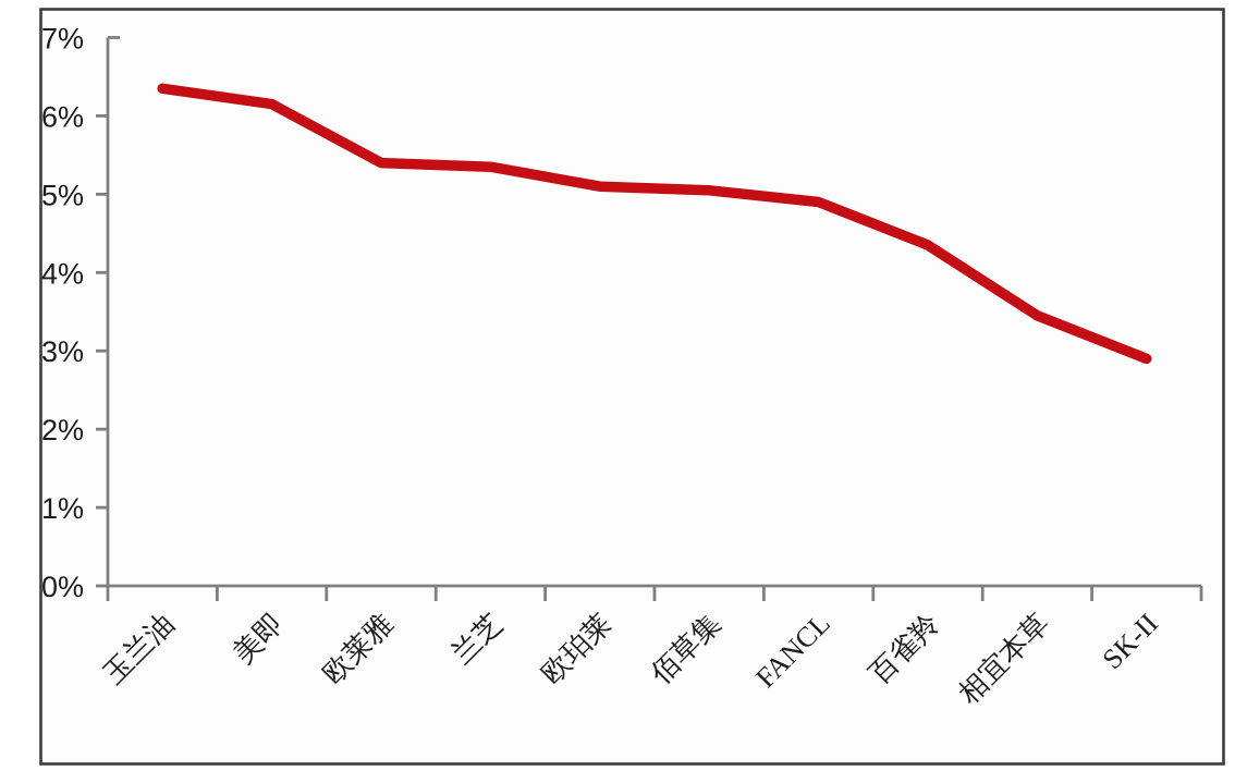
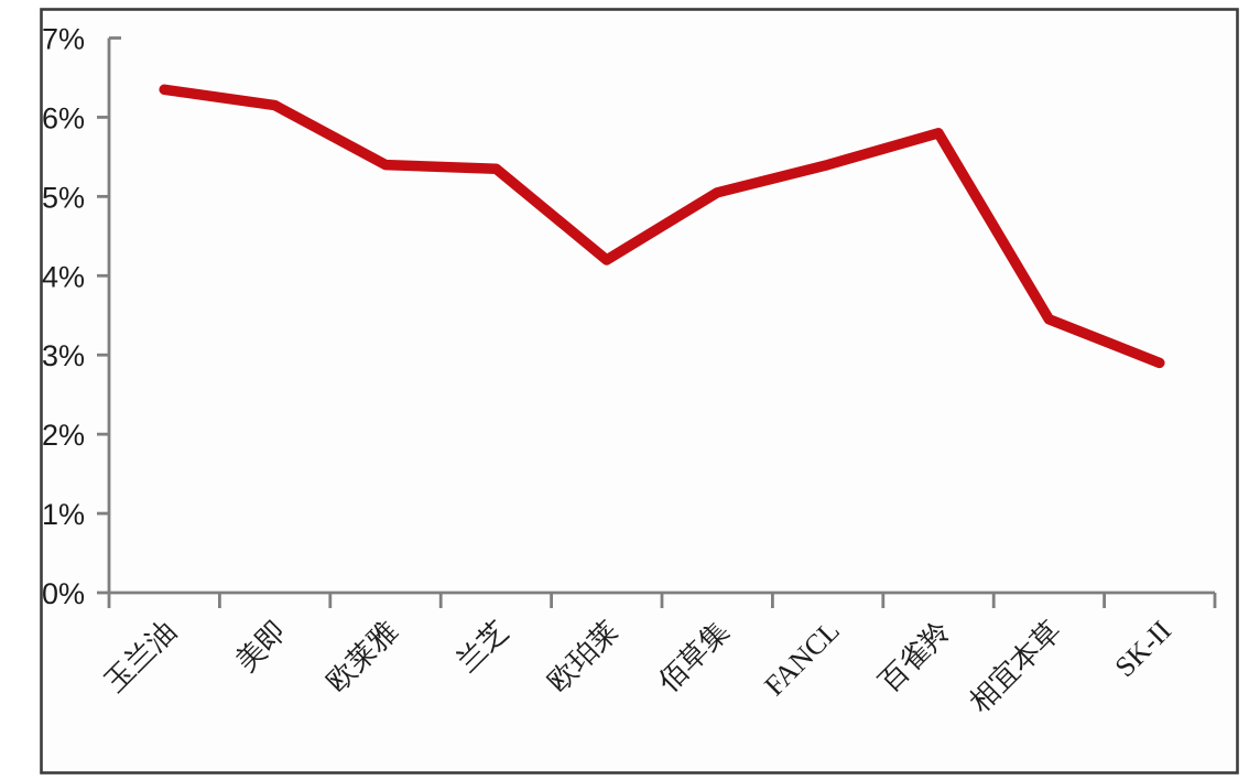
欧珀莱: 5.1% -> 4.2%
FANCL: 4.9% -> 5.4%
百雀羚: 4.3% -> 5.8%
